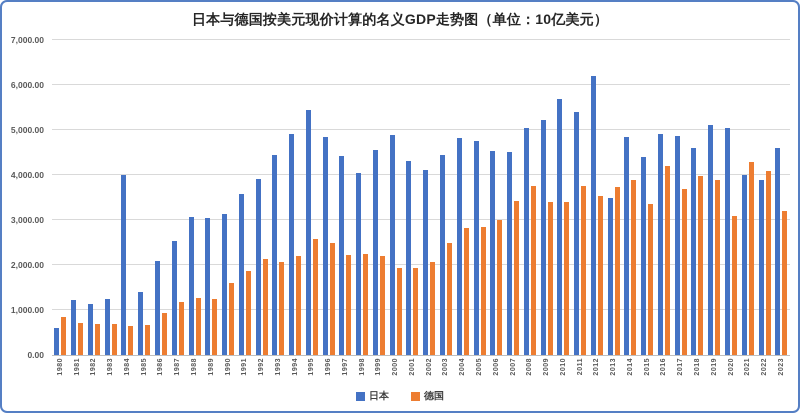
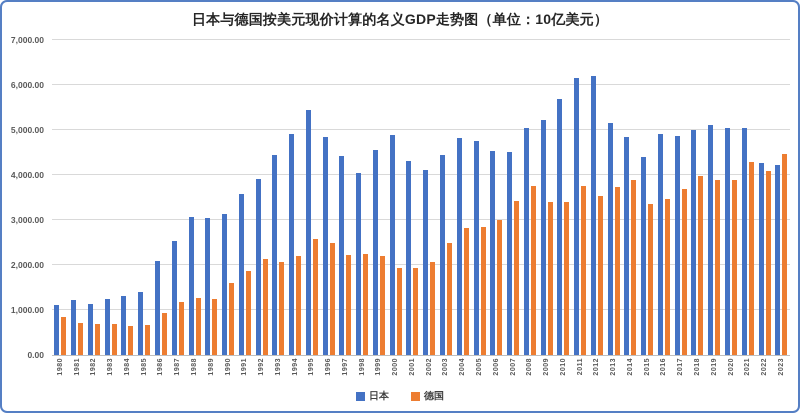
日本/1980: 600 -> 1100
日本/1984: 4000 -> 1300
日本/2011: 5400 -> 6200
日本/2013: 3500 -> 5200
德国/2016: 4200 -> 3500
日本/2018: 4600 -> 5000
德国/2020: 3100 -> 3900
日本/2021: 4000 -> 5000
日本/2022: 3900 -> 4300
日本/2023: 4600 -> 4200
德国/2023: 3200 -> 4500
